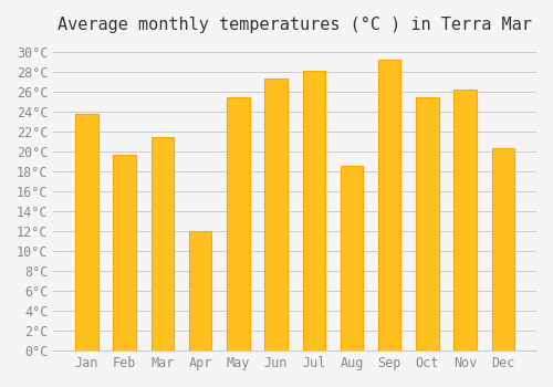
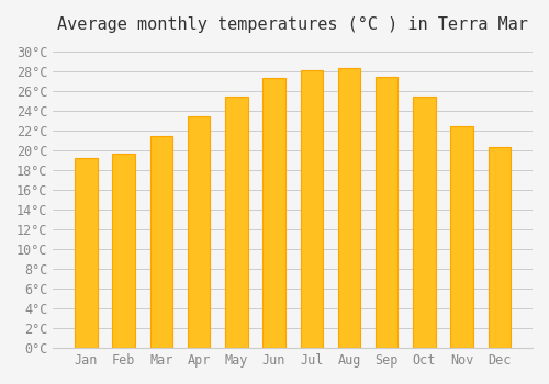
Jan: 23.8°C -> 19.2°C
Apr: 12.0°C -> 23.5°C
Aug: 18.6°C -> 28.3°C
Sep: 29.2°C -> 27.5°C
Nov: 26.2°C -> 22.5°C
